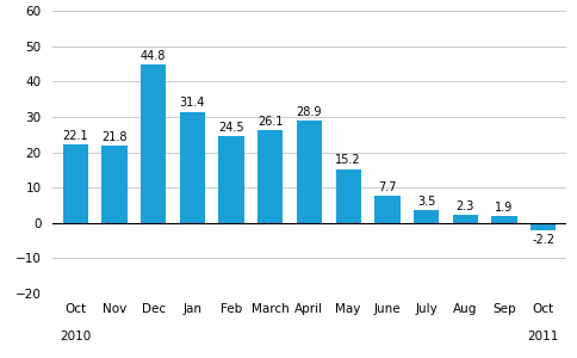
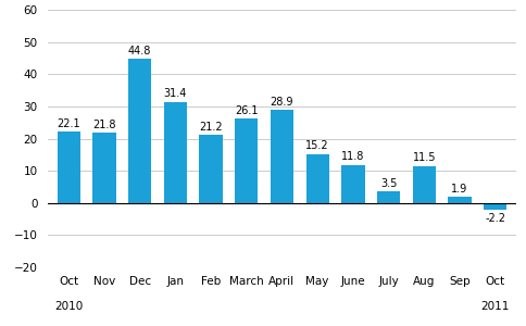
Feb: 24.5 -> 21.2
June: 7.7 -> 11.8
Aug: 2.3 -> 11.5
